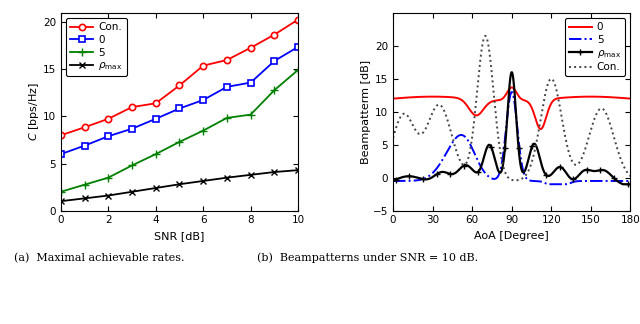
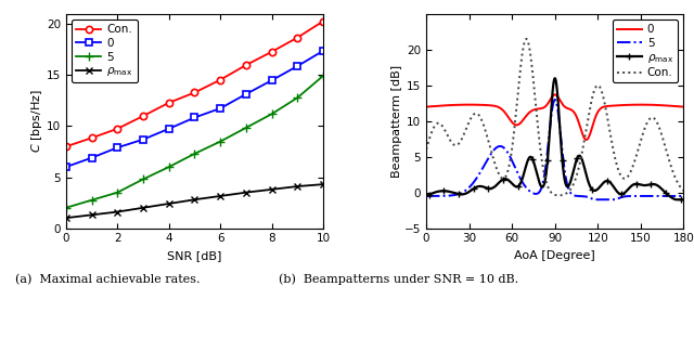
Con./4: 11.4 -> 12.3
Con./6: 15.4 -> 14.6
0/8: 13.6 -> 14.5
5/8: 10.2 -> 11.2
